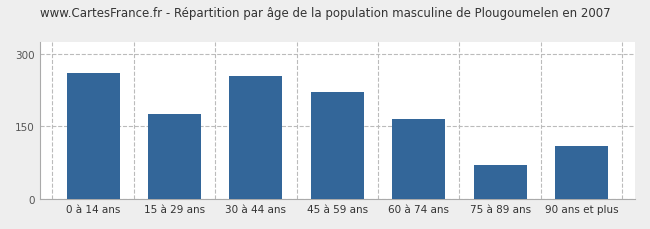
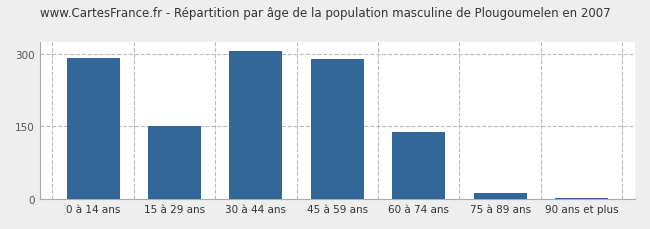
0 à 14 ans: 260 -> 291
15 à 29 ans: 175 -> 150
30 à 44 ans: 255 -> 305
45 à 59 ans: 220 -> 290
60 à 74 ans: 165 -> 138
75 à 89 ans: 70 -> 13
90 ans et plus: 110 -> 2
